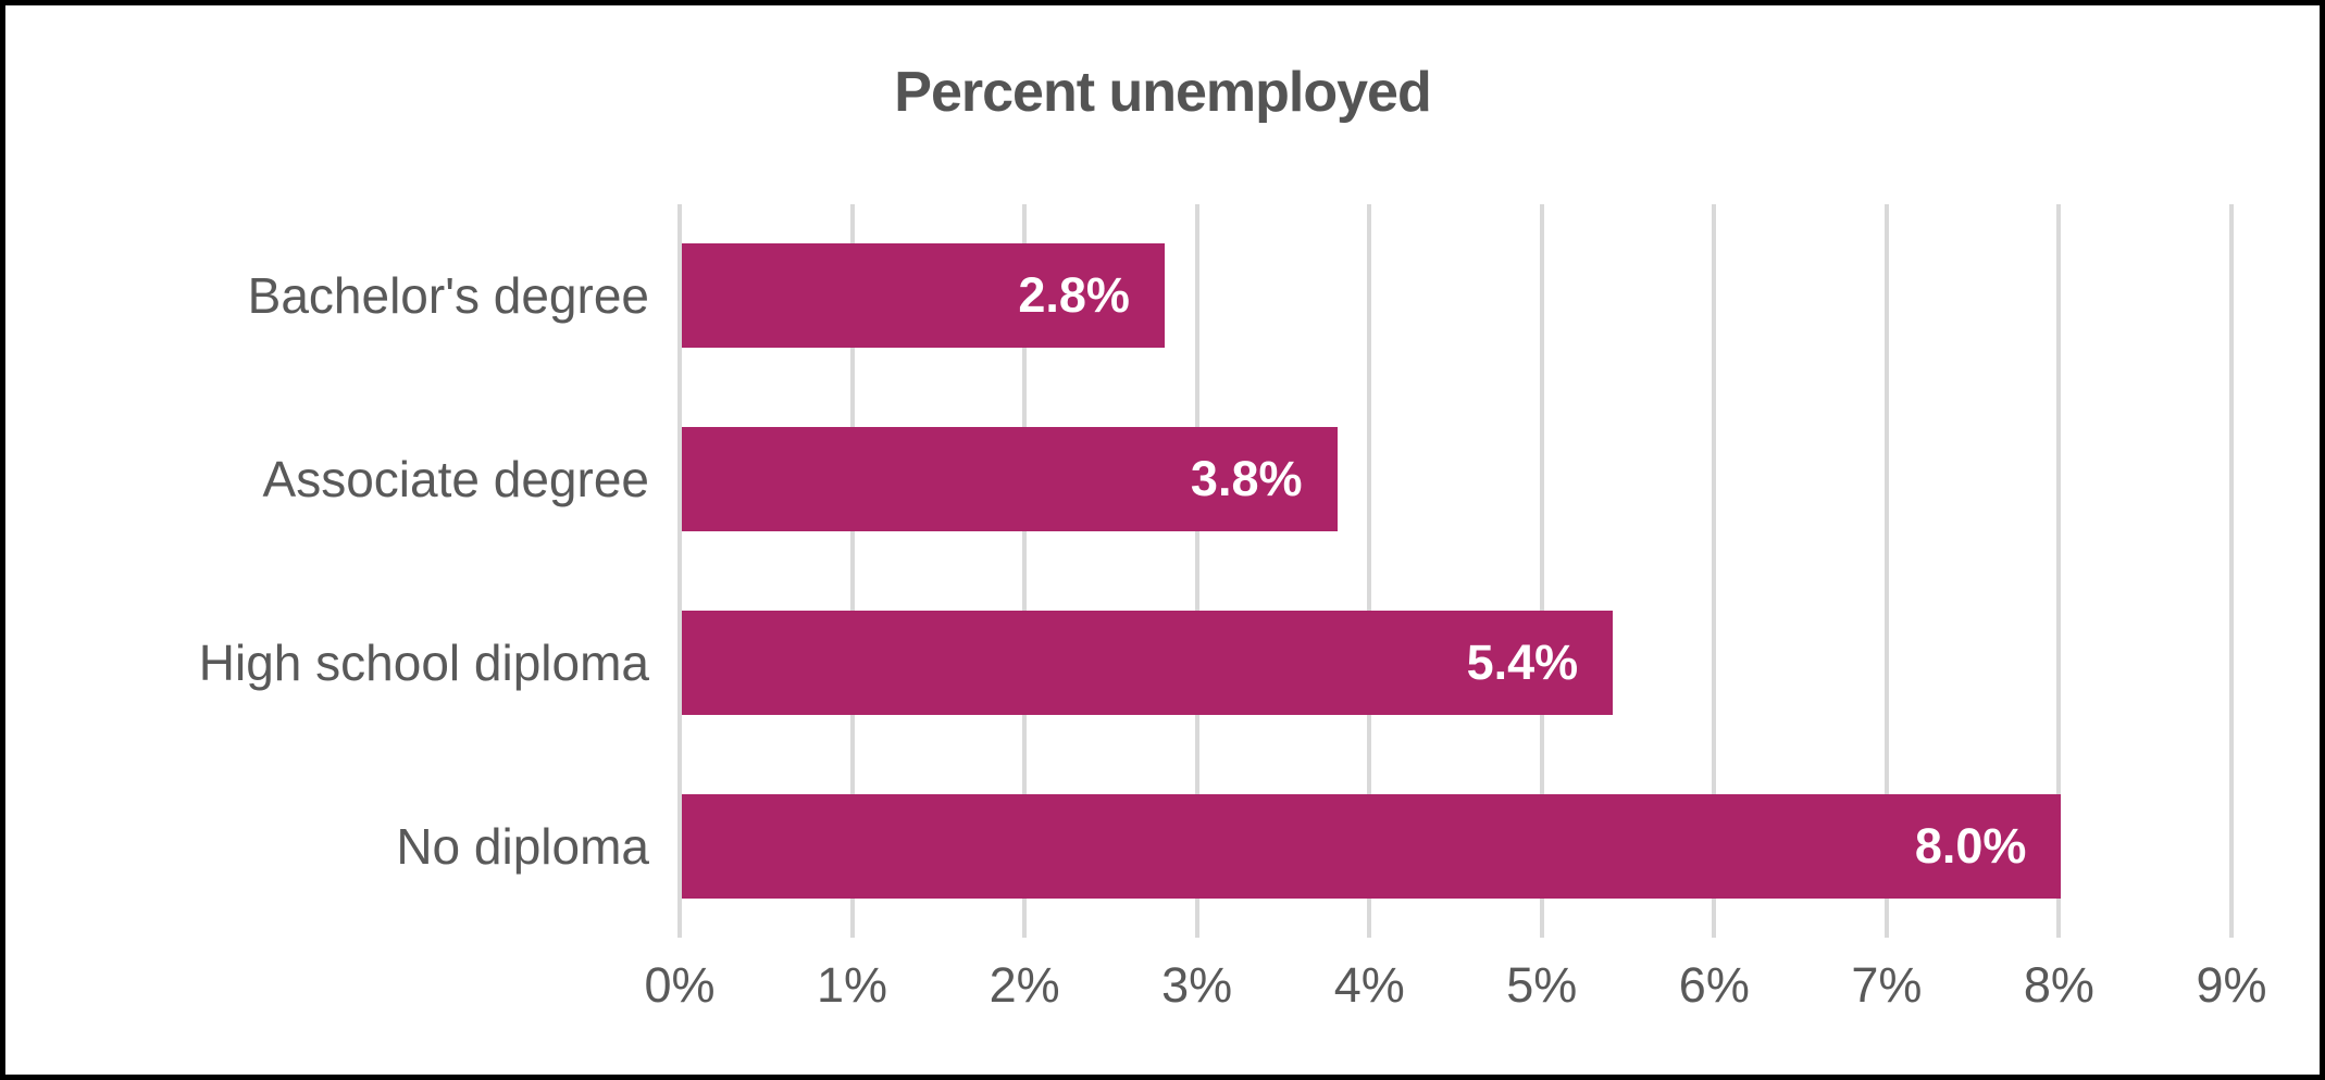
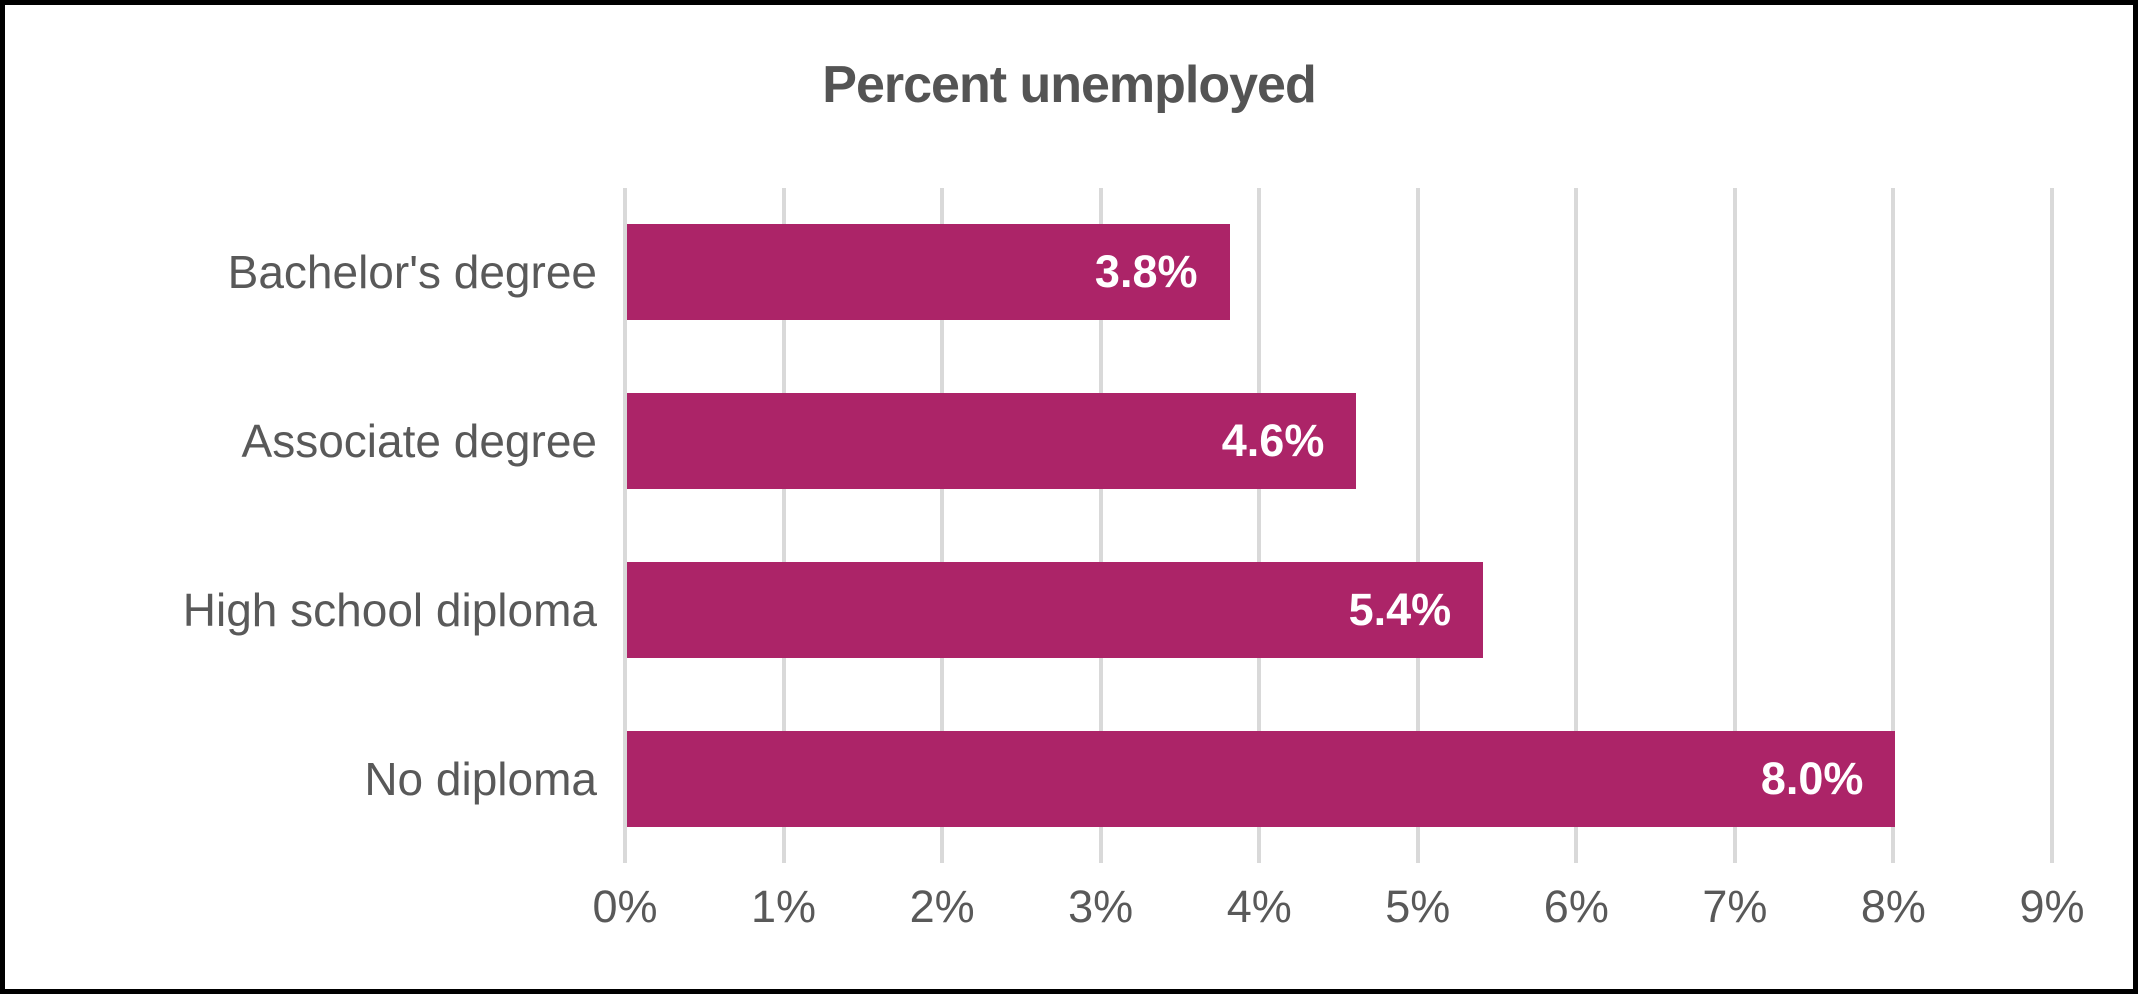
Bachelor's degree: 2.8% -> 3.8%
Associate degree: 3.8% -> 4.6%
